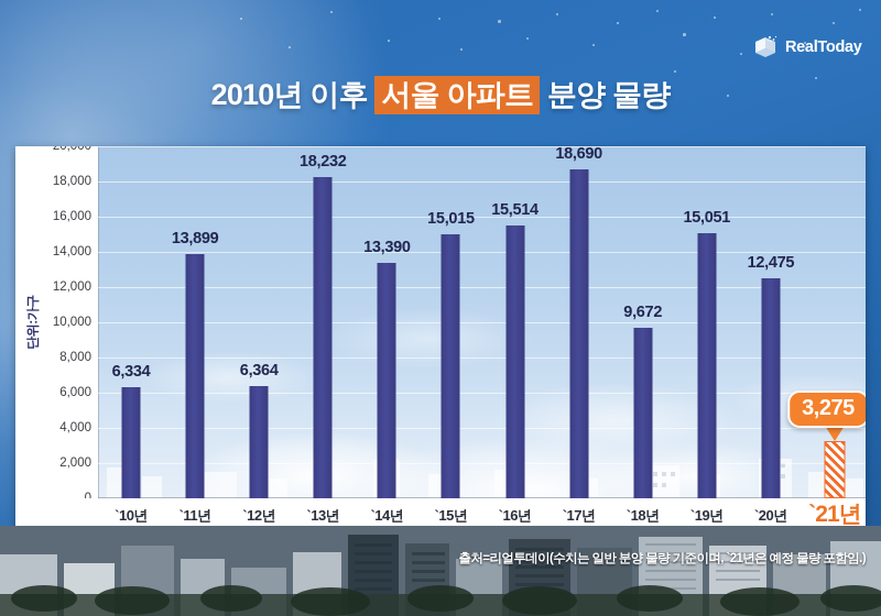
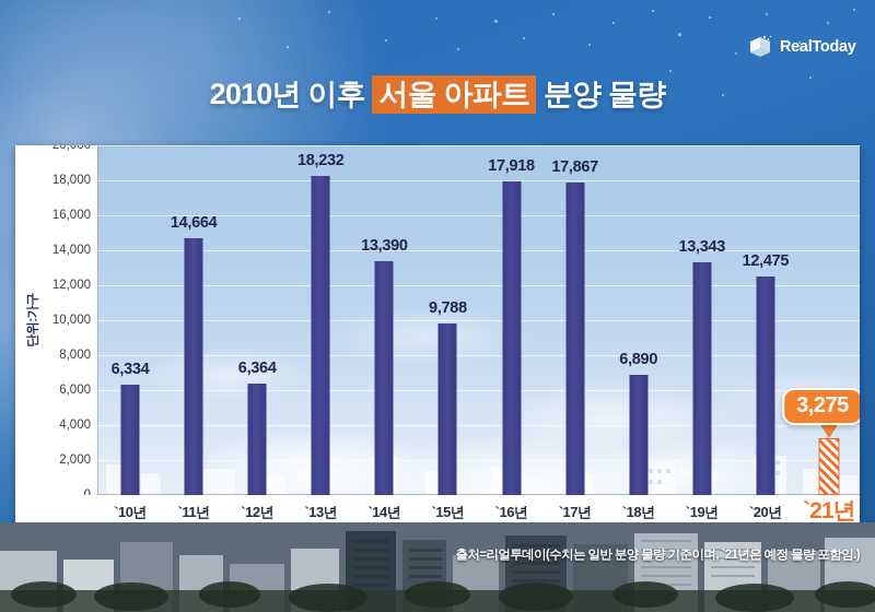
`11년: 13,899 -> 14,664
`15년: 15,015 -> 9,788
`16년: 15,514 -> 17,918
`17년: 18,690 -> 17,867
`18년: 9,672 -> 6,890
`19년: 15,051 -> 13,343
